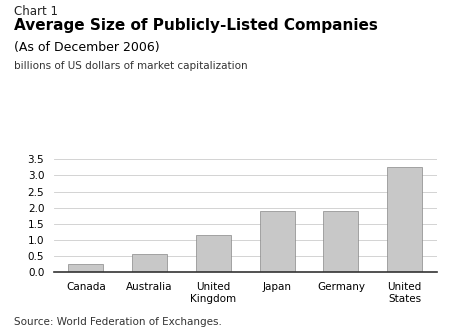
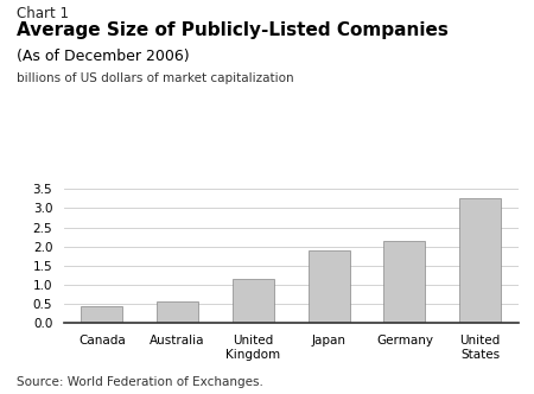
Canada: 0.25 -> 0.44
Germany: 1.90 -> 2.14
